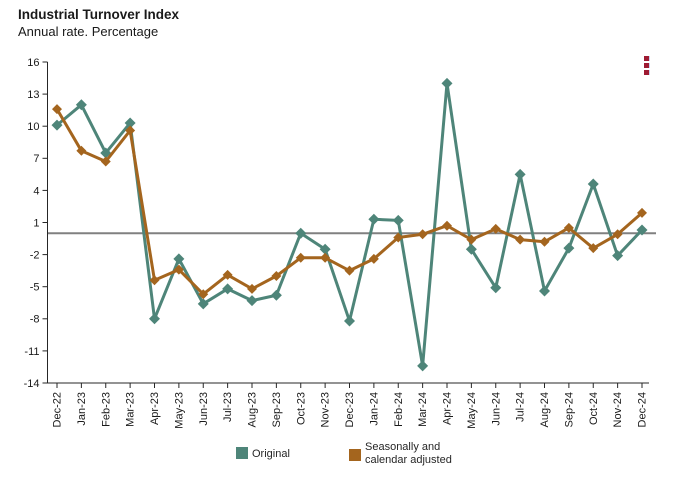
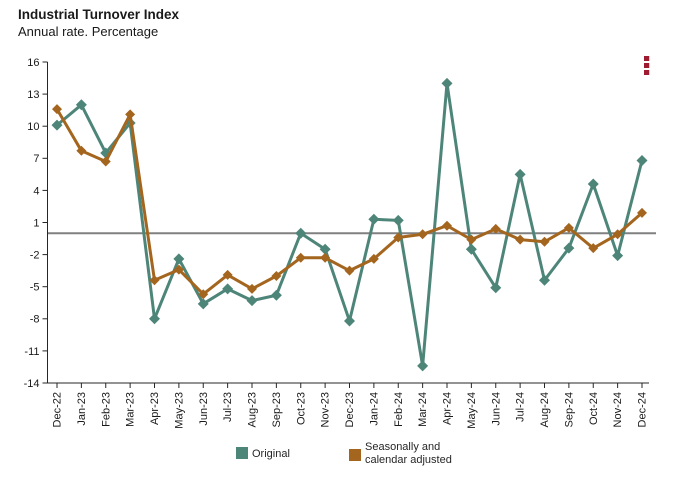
Seasonally and calendar adjusted/Mar-23: 9.6 -> 11.1
Original/Aug-24: -5.4 -> -4.4
Original/Dec-24: 0.3 -> 6.8
